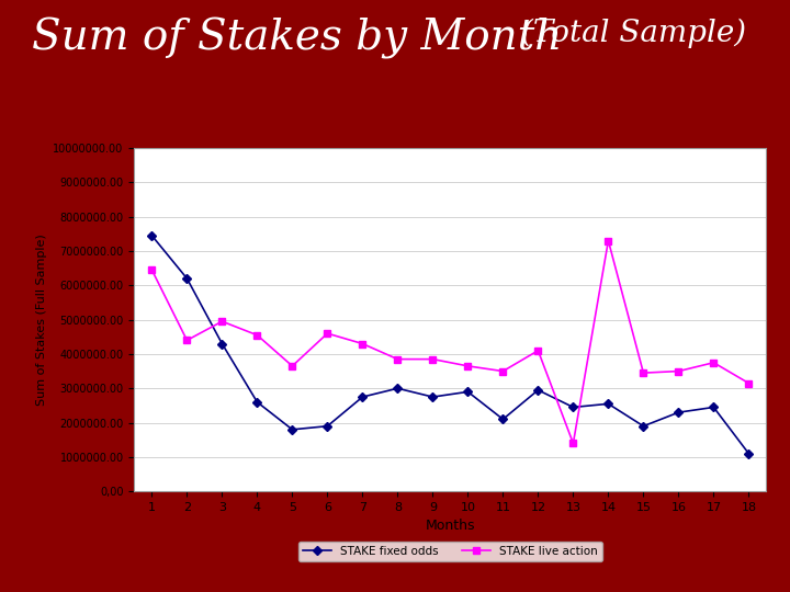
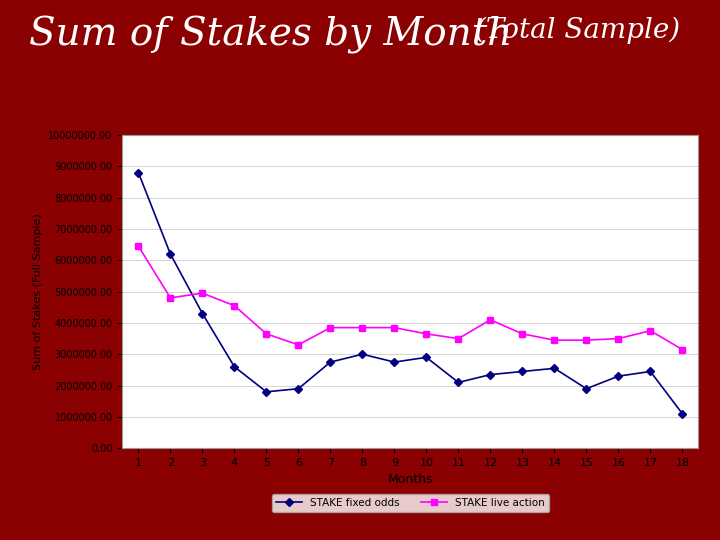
STAKE fixed odds/1: 7450000 -> 8800000
STAKE live action/2: 4400000 -> 4800000
STAKE live action/6: 4600000 -> 3300000
STAKE live action/7: 4300000 -> 3850000
STAKE fixed odds/12: 2950000 -> 2350000
STAKE live action/13: 1400000 -> 3650000
STAKE live action/14: 7300000 -> 3450000
